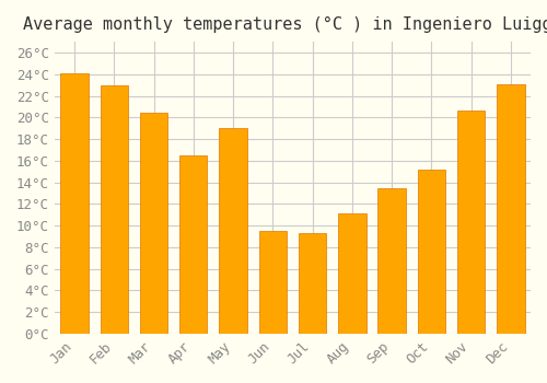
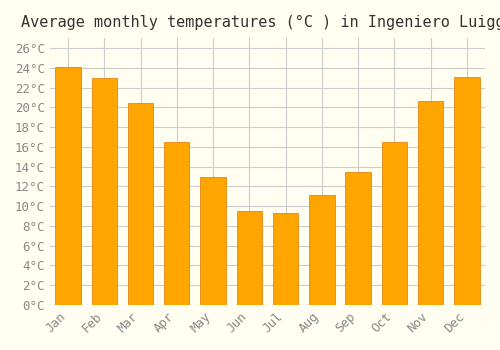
May: 19.0°C -> 13.0°C
Oct: 15.2°C -> 16.5°C
